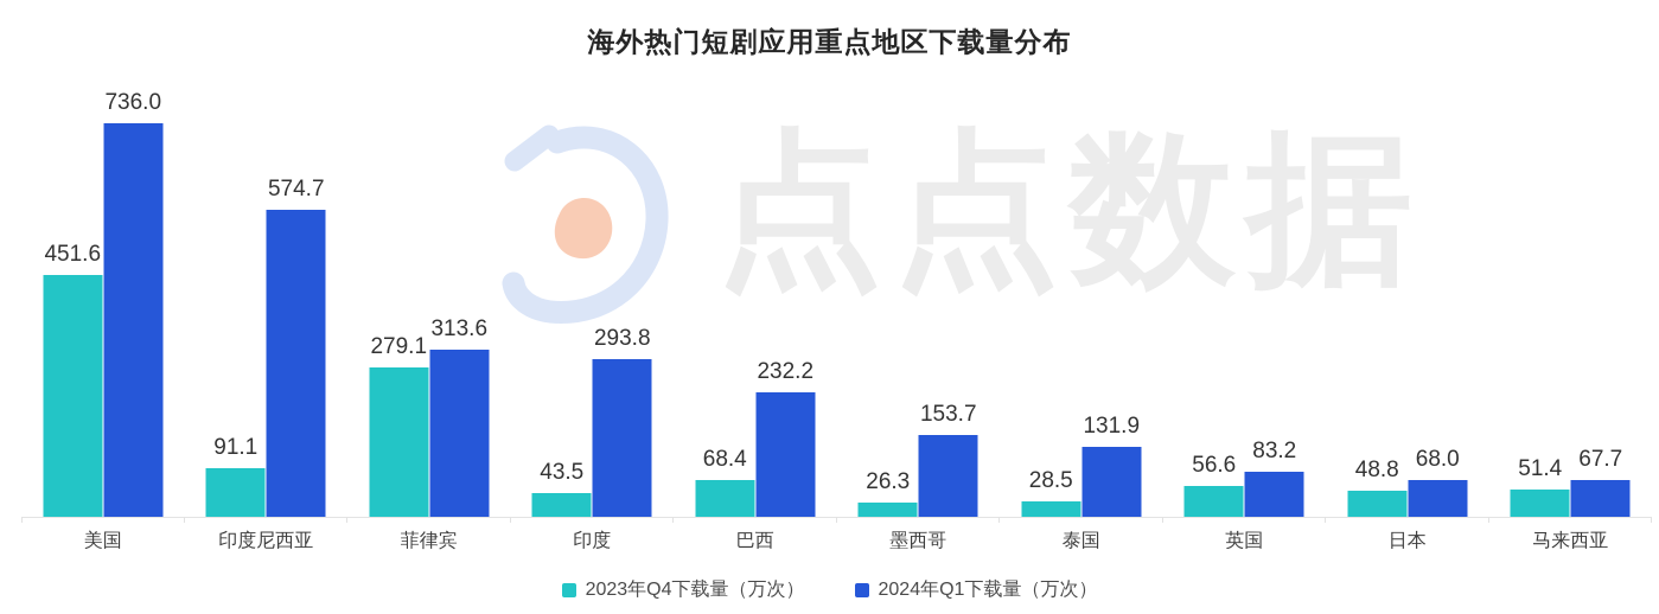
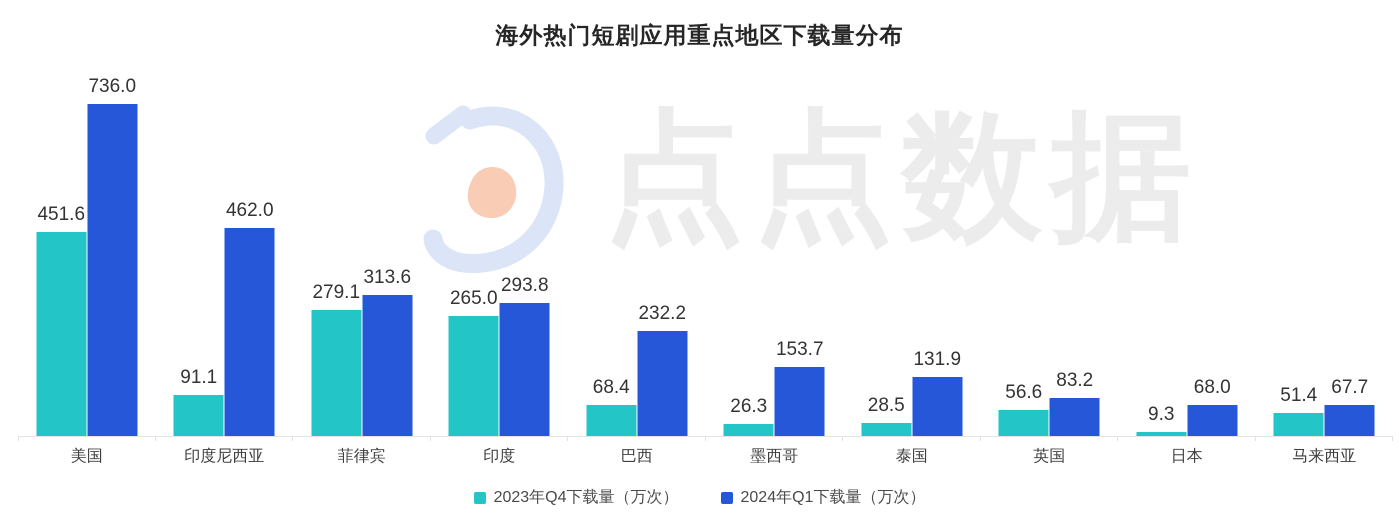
2024年Q1下载量（万次）/印度尼西亚: 574.7 -> 462.0
2023年Q4下载量（万次）/印度: 43.5 -> 265.0
2023年Q4下载量（万次）/日本: 48.8 -> 9.3
